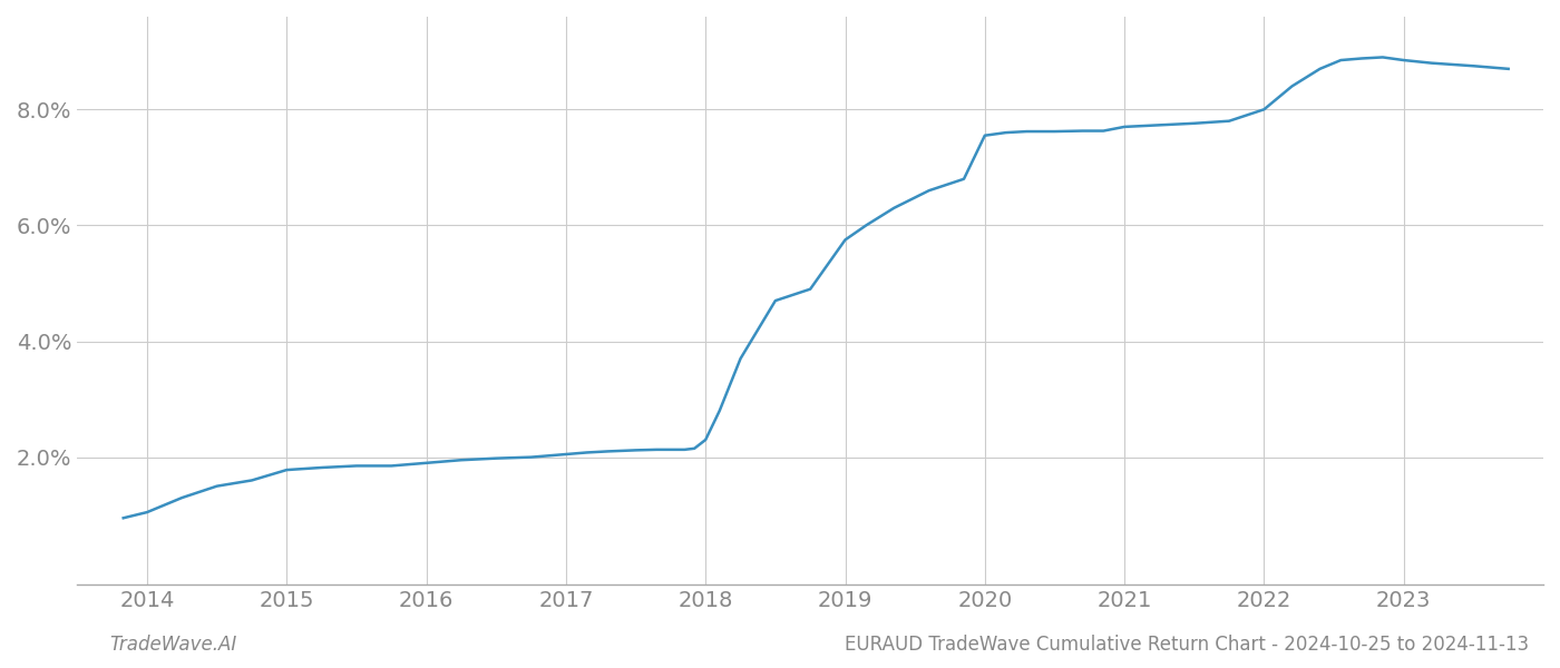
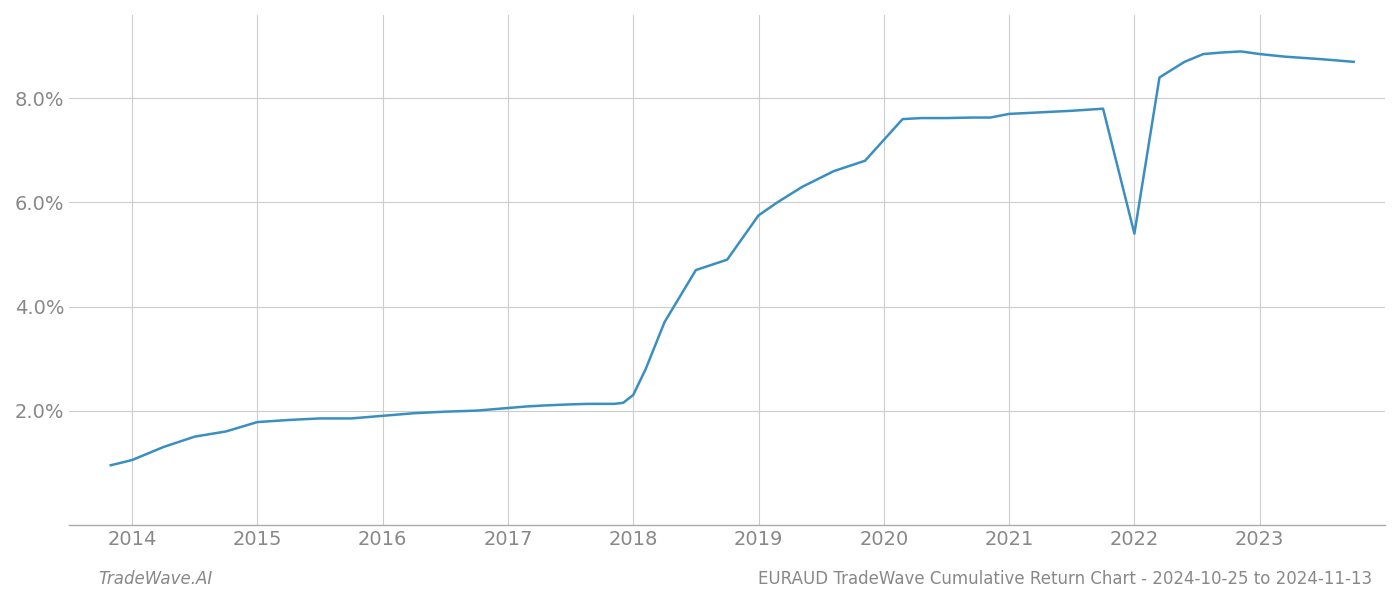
2020: 7.55% -> 7.20%
2022: 8.00% -> 5.40%
